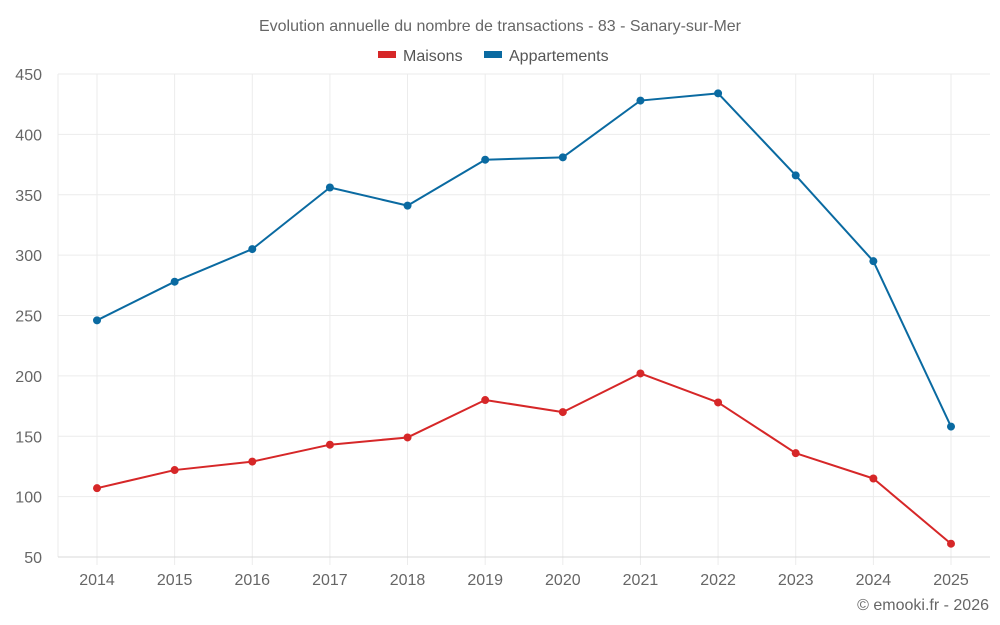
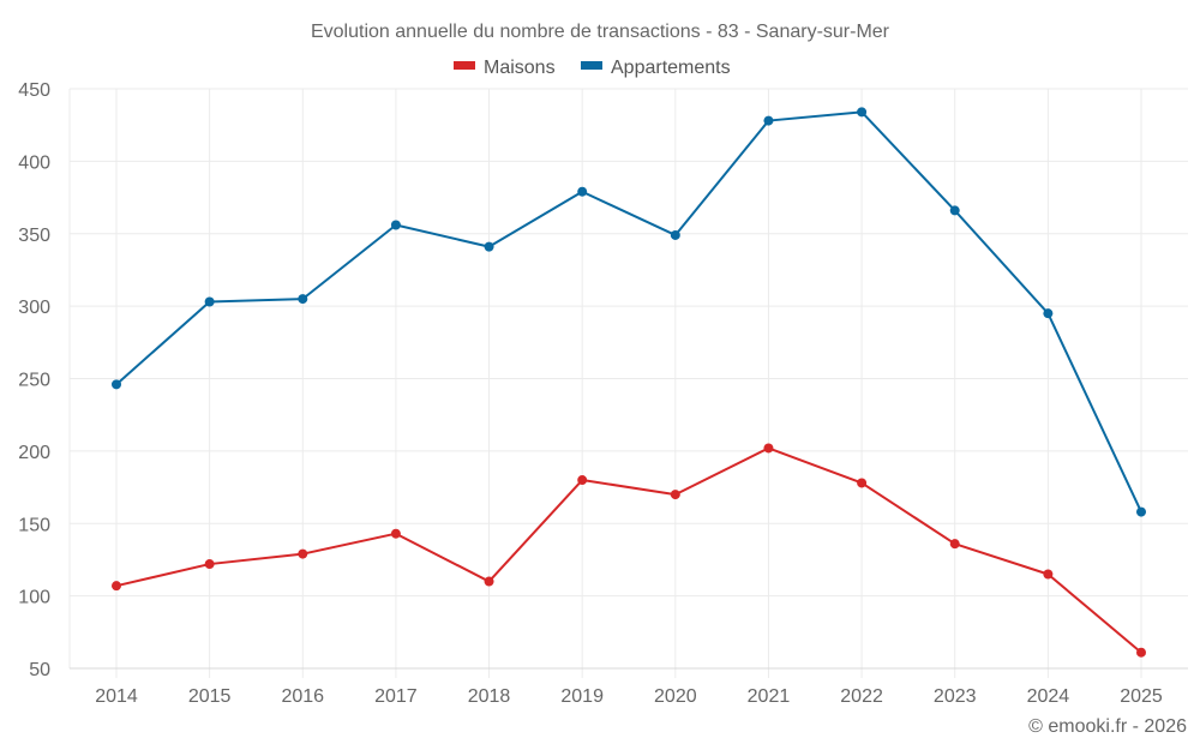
Appartements/2015: 278 -> 303
Maisons/2018: 149 -> 110
Appartements/2020: 381 -> 349
